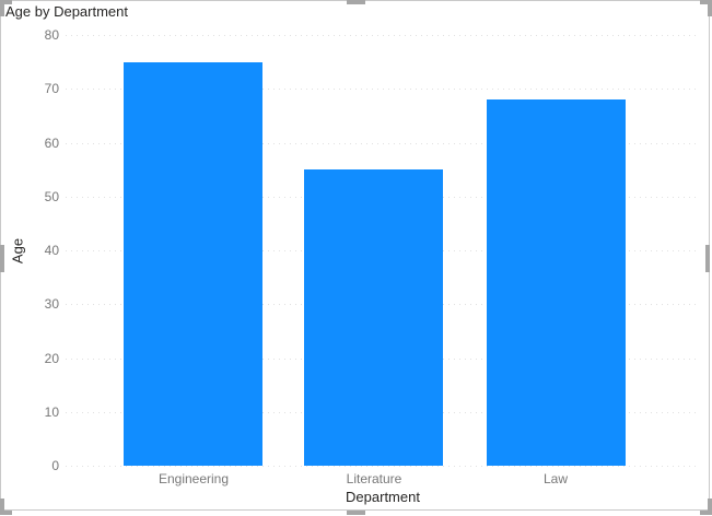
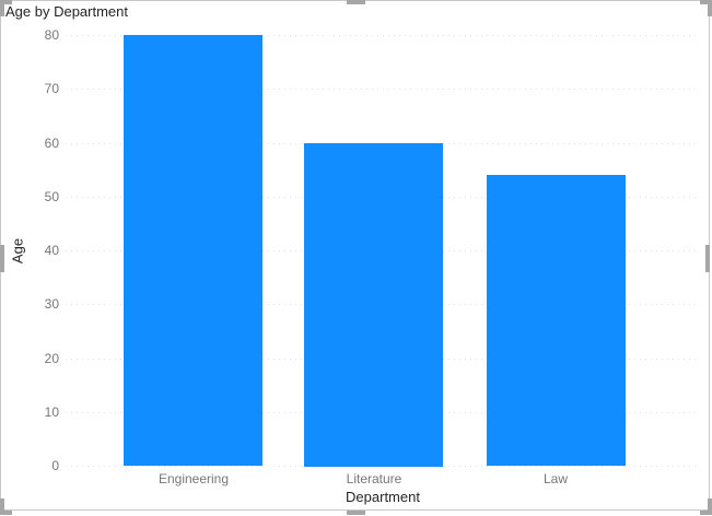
Engineering: 75 -> 80
Literature: 55 -> 60
Law: 68 -> 54
